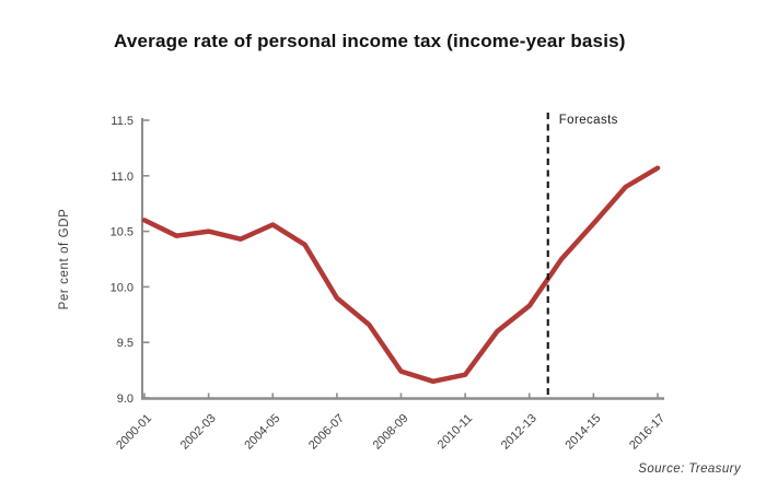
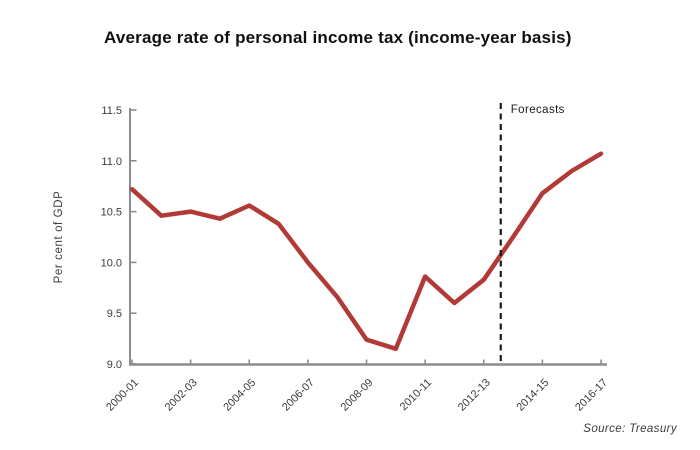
2000-01: 10.60 -> 10.72
2006-07: 9.90 -> 10.00
2010-11: 9.21 -> 9.86
2014-15: 10.57 -> 10.68
